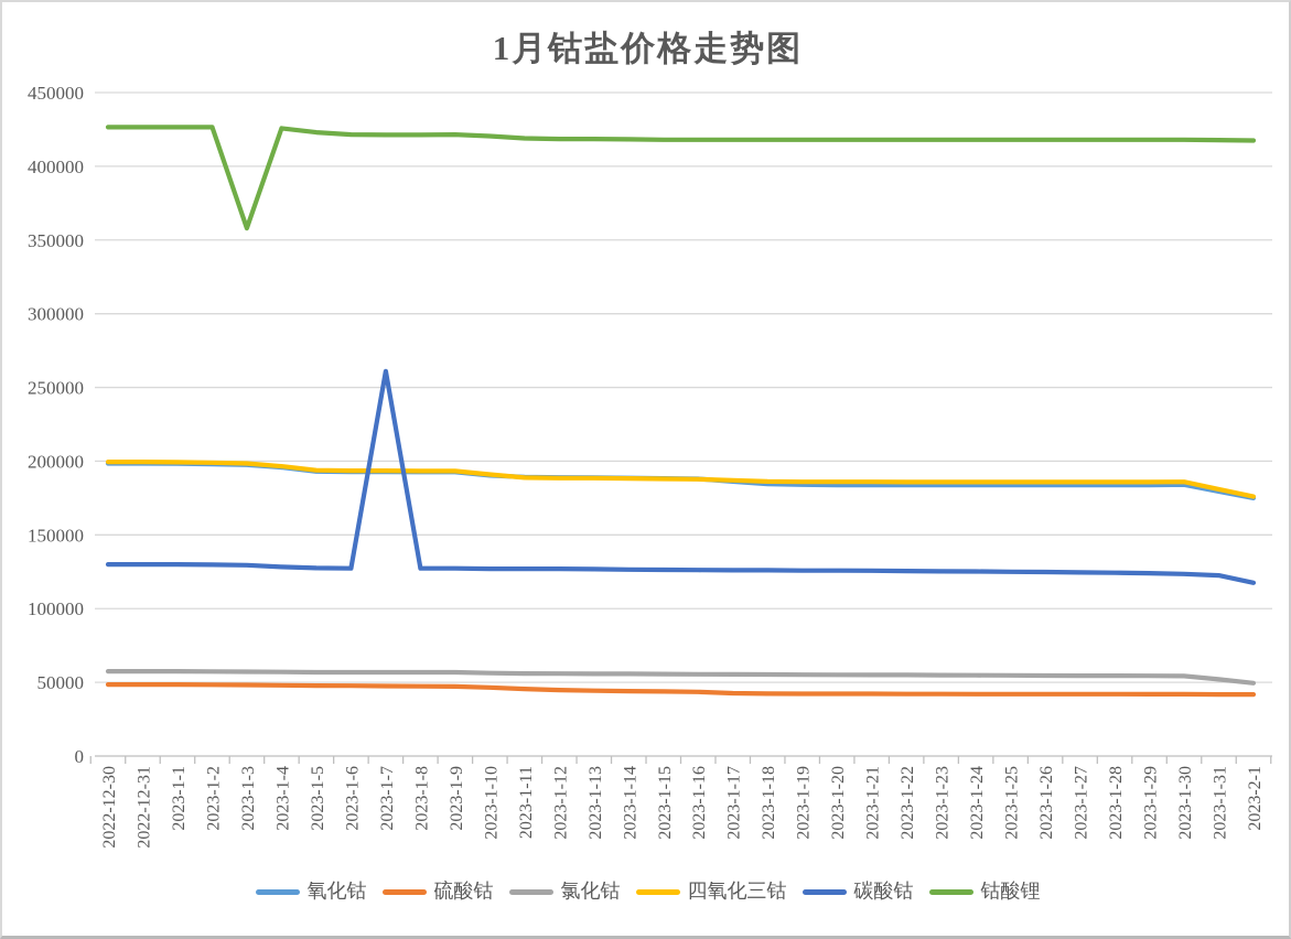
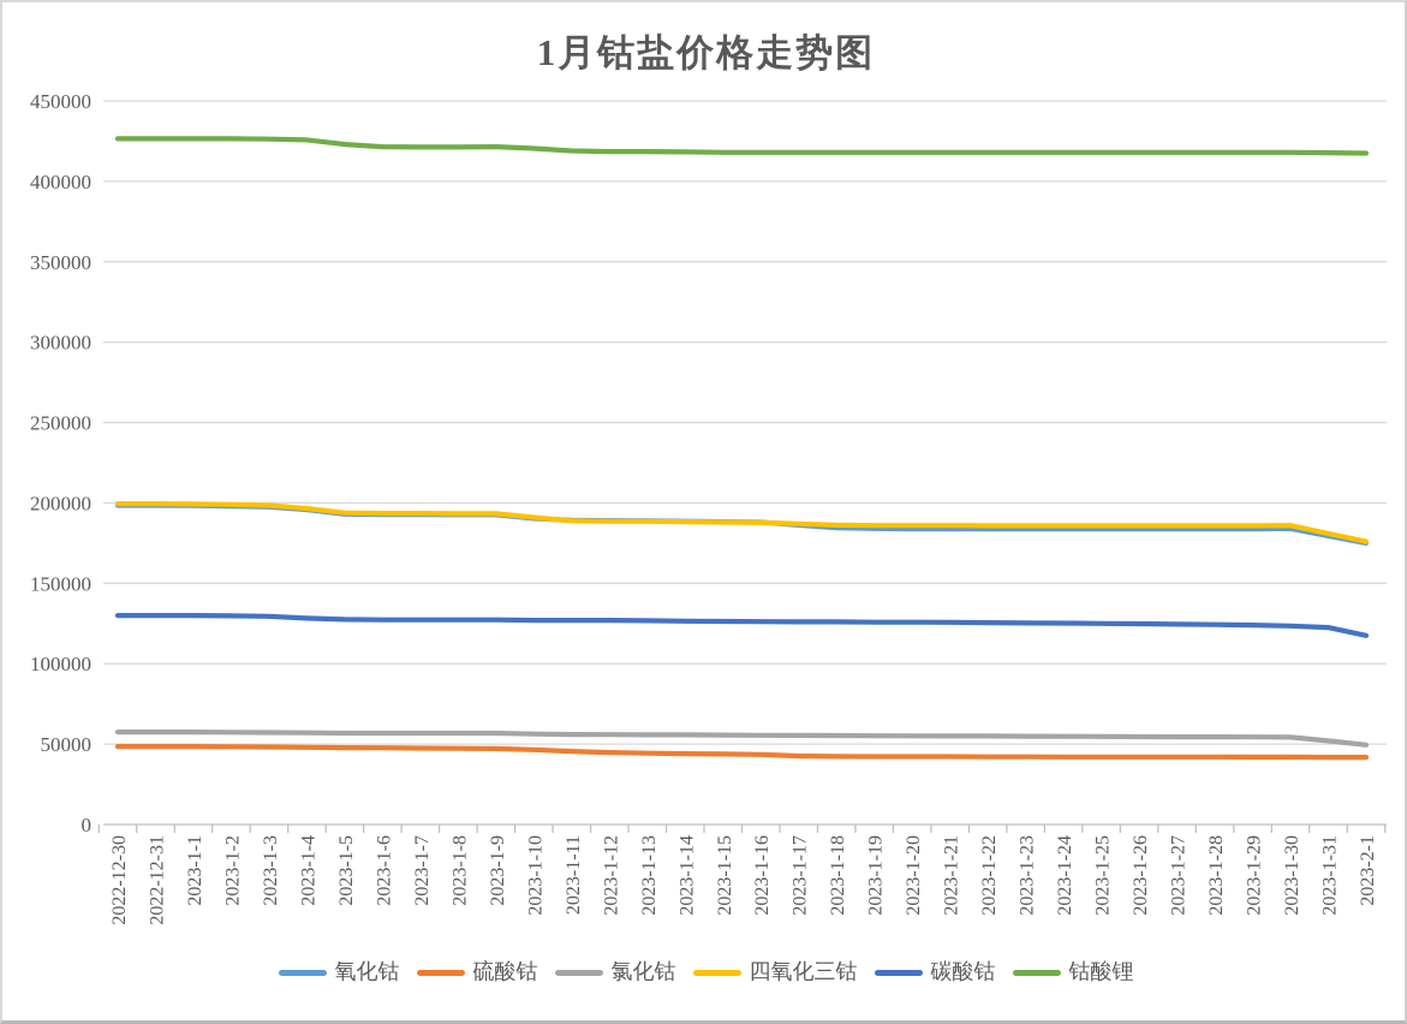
钴酸锂/2023-1-3: 358000 -> 426000
碳酸钴/2023-1-7: 261000 -> 127000
